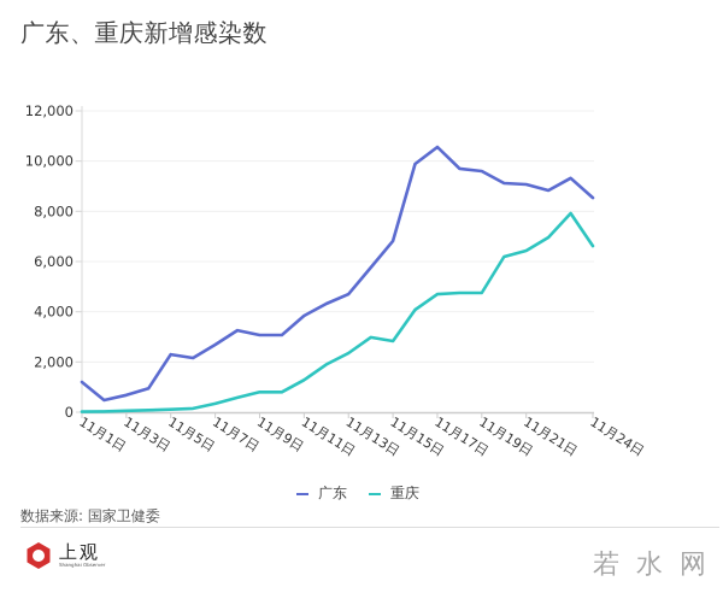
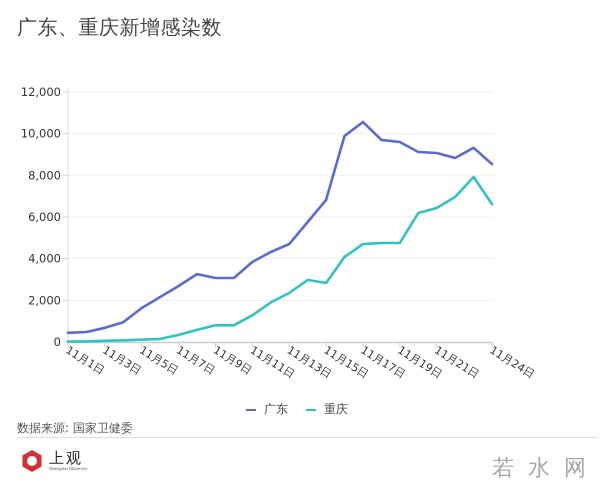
广东/11月1日: 1200 -> 400
广东/11月5日: 2300 -> 1600
